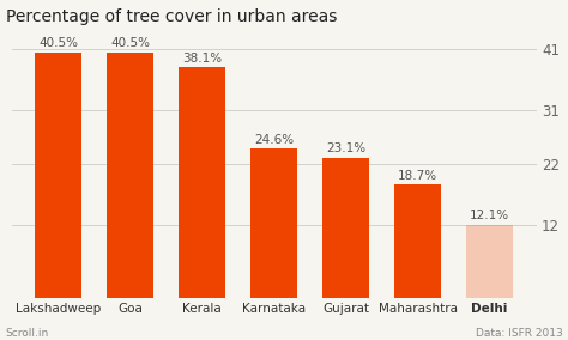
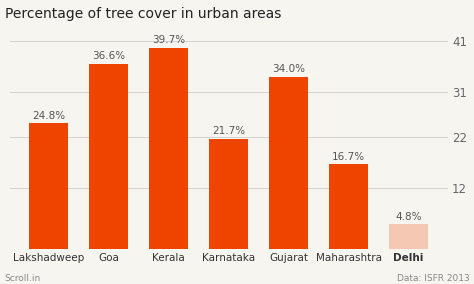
Lakshadweep: 40.5% -> 24.8%
Goa: 40.5% -> 36.6%
Kerala: 38.1% -> 39.7%
Karnataka: 24.6% -> 21.7%
Gujarat: 23.1% -> 34.0%
Maharashtra: 18.7% -> 16.7%
Delhi: 12.1% -> 4.8%
